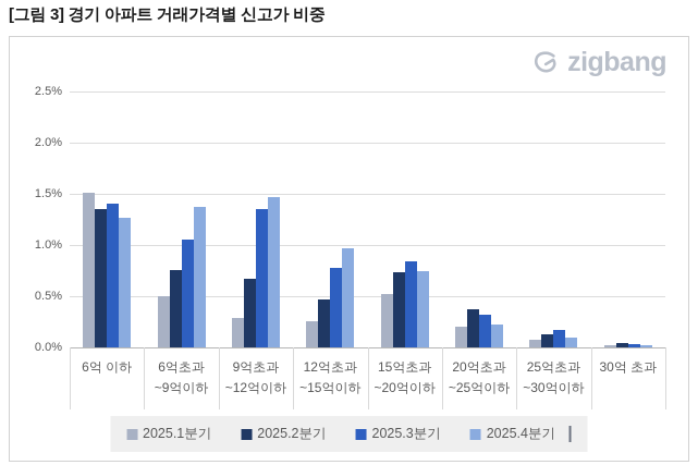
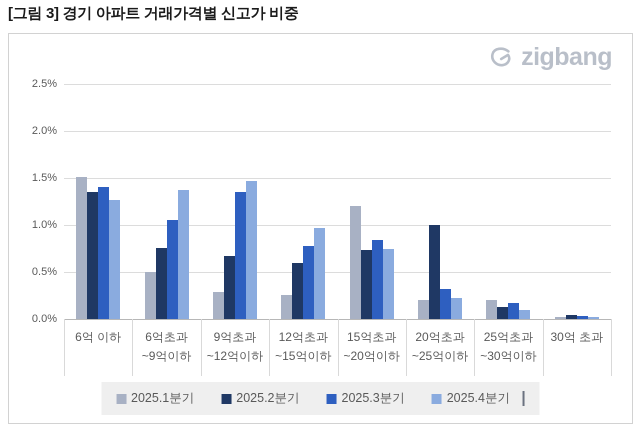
2025.2분기/12억초과 ~15억이하: 0.5% -> 0.6%
2025.1분기/15억초과 ~20억이하: 0.5% -> 1.2%
2025.2분기/20억초과 ~25억이하: 0.4% -> 1.0%
2025.1분기/25억초과 ~30억이하: 0.1% -> 0.2%
